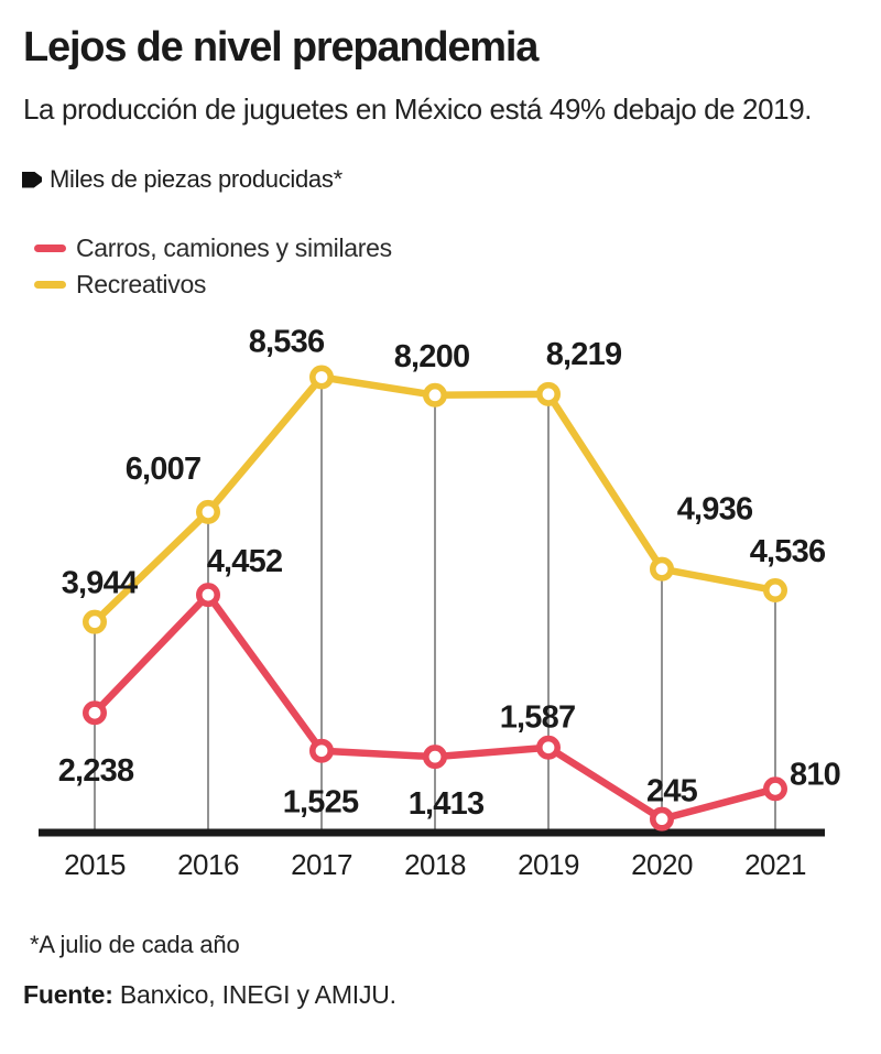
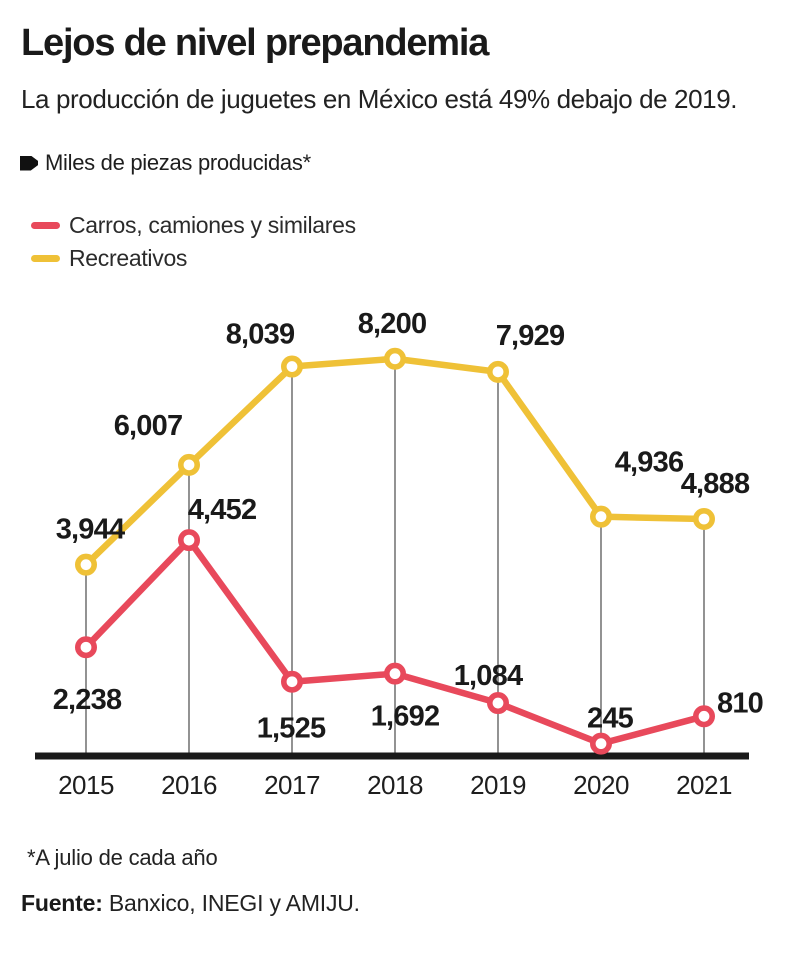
Recreativos/2017: 8,536 -> 8,039
Carros, camiones y similares/2018: 1,413 -> 1,692
Carros, camiones y similares/2019: 1,587 -> 1,084
Recreativos/2019: 8,219 -> 7,929
Recreativos/2021: 4,536 -> 4,888
